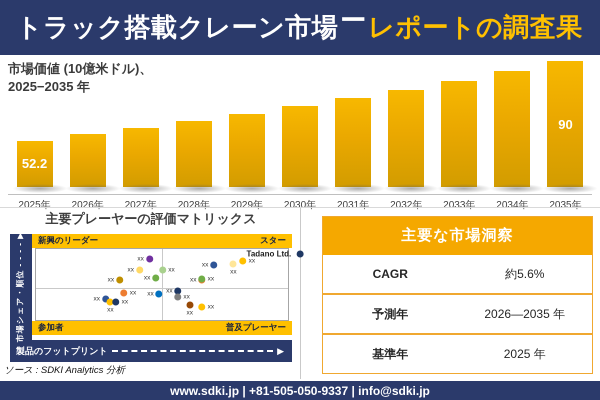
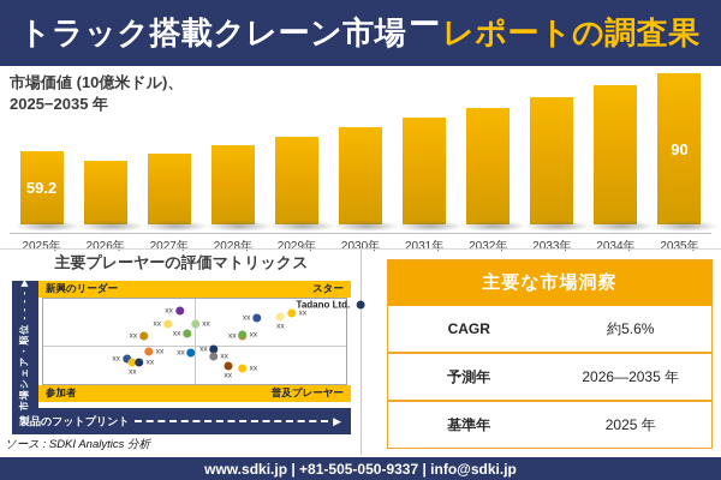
市場価値 (10億米ドル)、2025−2035 年/2025年: 52.2 -> 59.2
